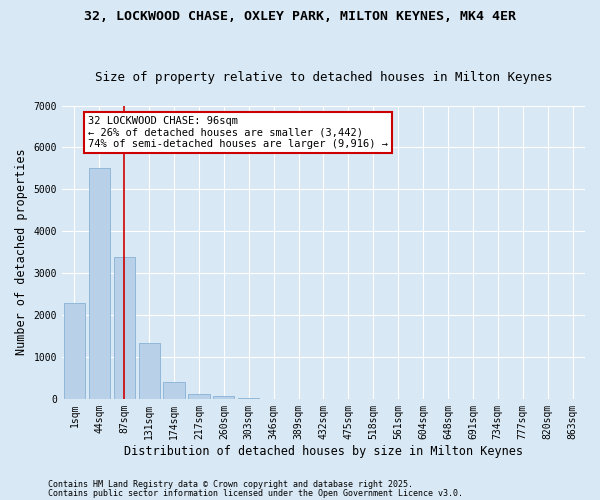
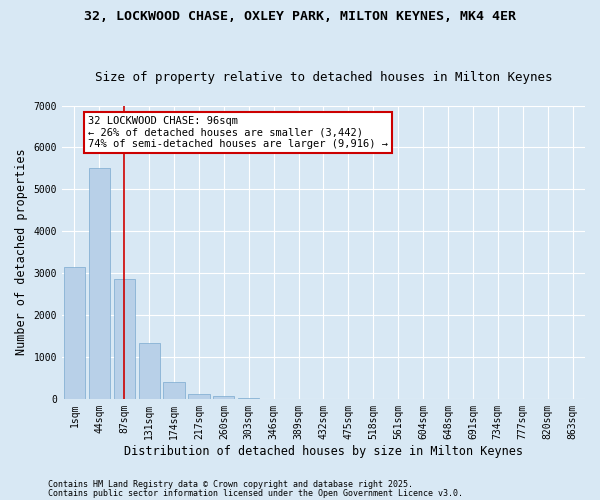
1sqm: 2280 -> 3150
87sqm: 3380 -> 2850
